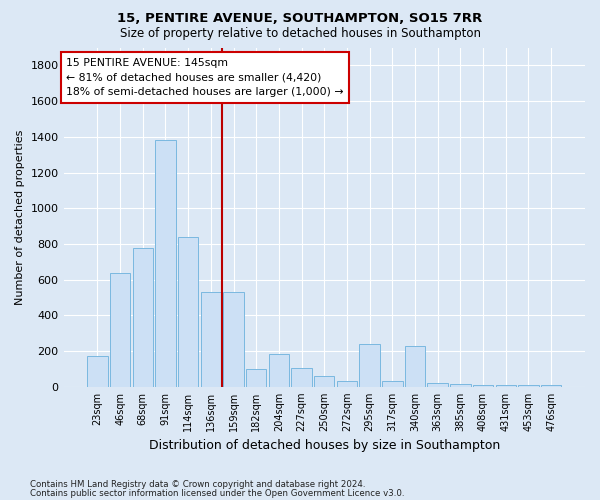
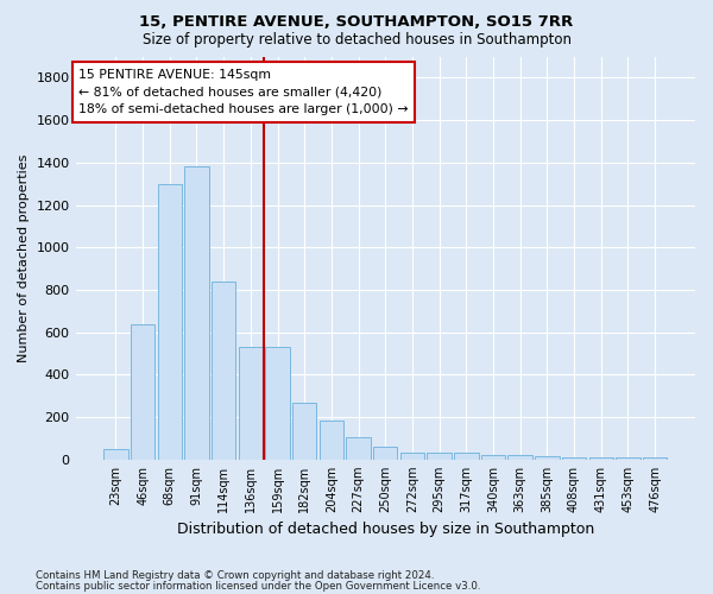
23sqm: 170 -> 50
68sqm: 780 -> 1300
182sqm: 100 -> 270
295sqm: 240 -> 30
340sqm: 230 -> 20
